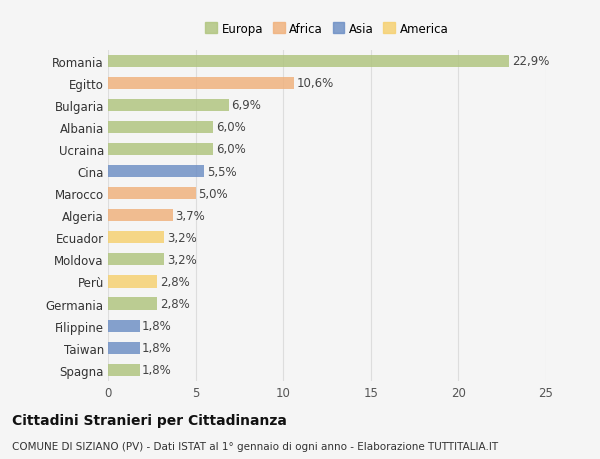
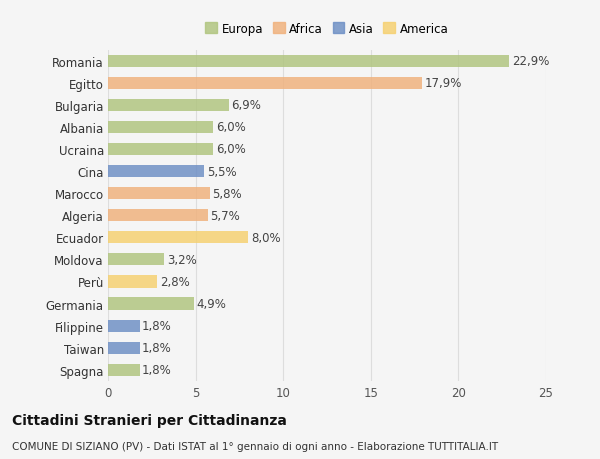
Egitto: 10,6% -> 17,9%
Marocco: 5,0% -> 5,8%
Algeria: 3,7% -> 5,7%
Ecuador: 3,2% -> 8,0%
Germania: 2,8% -> 4,9%
